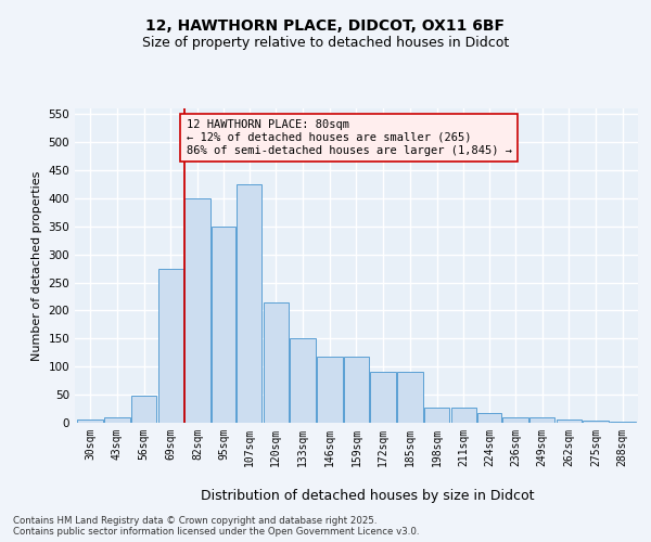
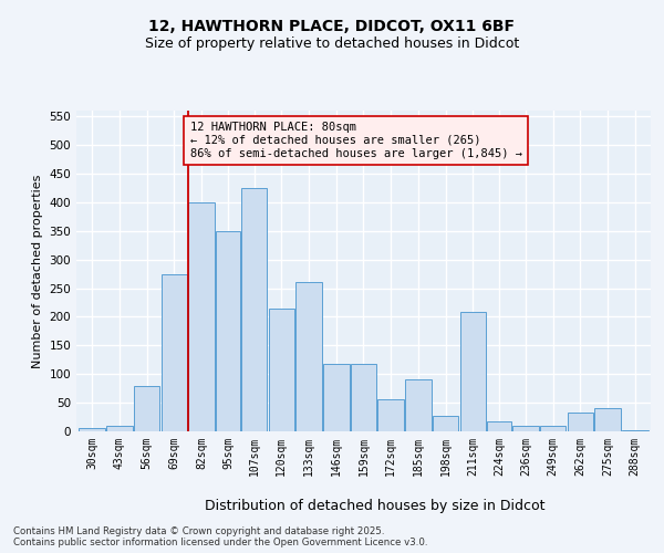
56sqm: 48 -> 80
133sqm: 150 -> 260
172sqm: 90 -> 56
211sqm: 28 -> 208
262sqm: 5 -> 32
275sqm: 3 -> 40
